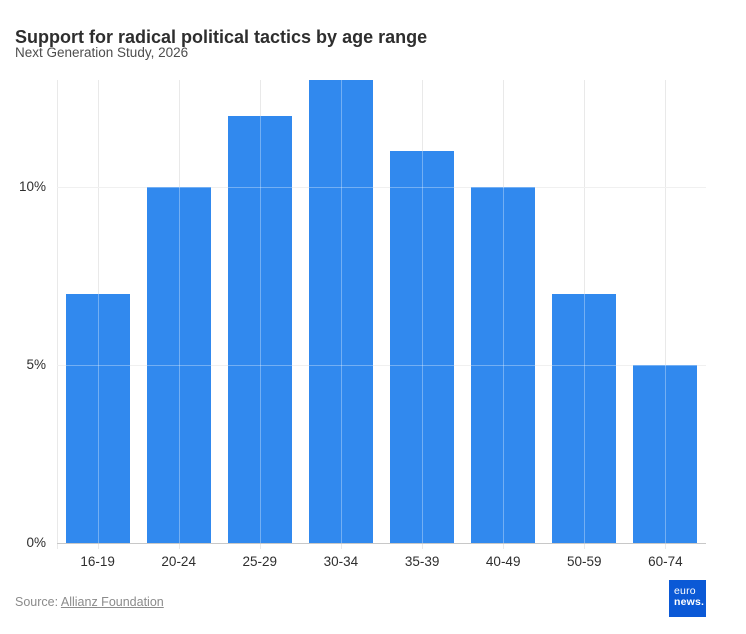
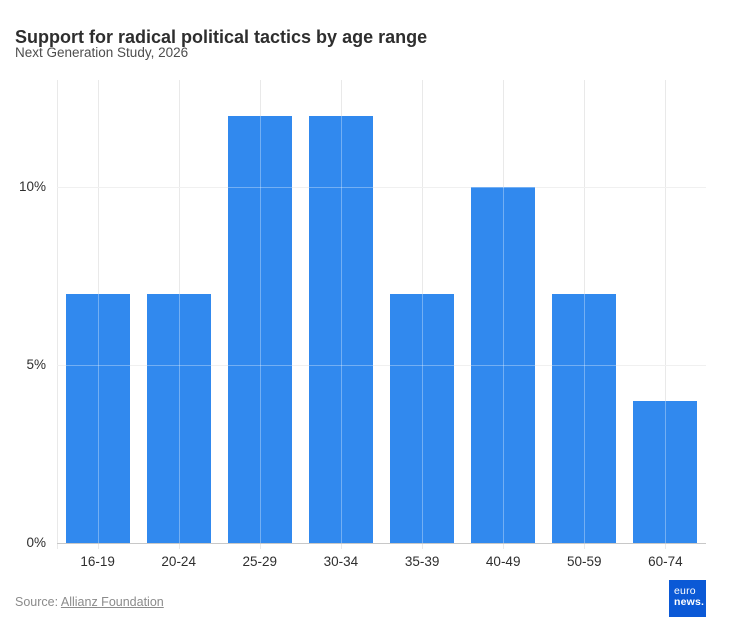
20-24: 10% -> 7%
30-34: 13% -> 12%
35-39: 11% -> 7%
60-74: 5% -> 4%
